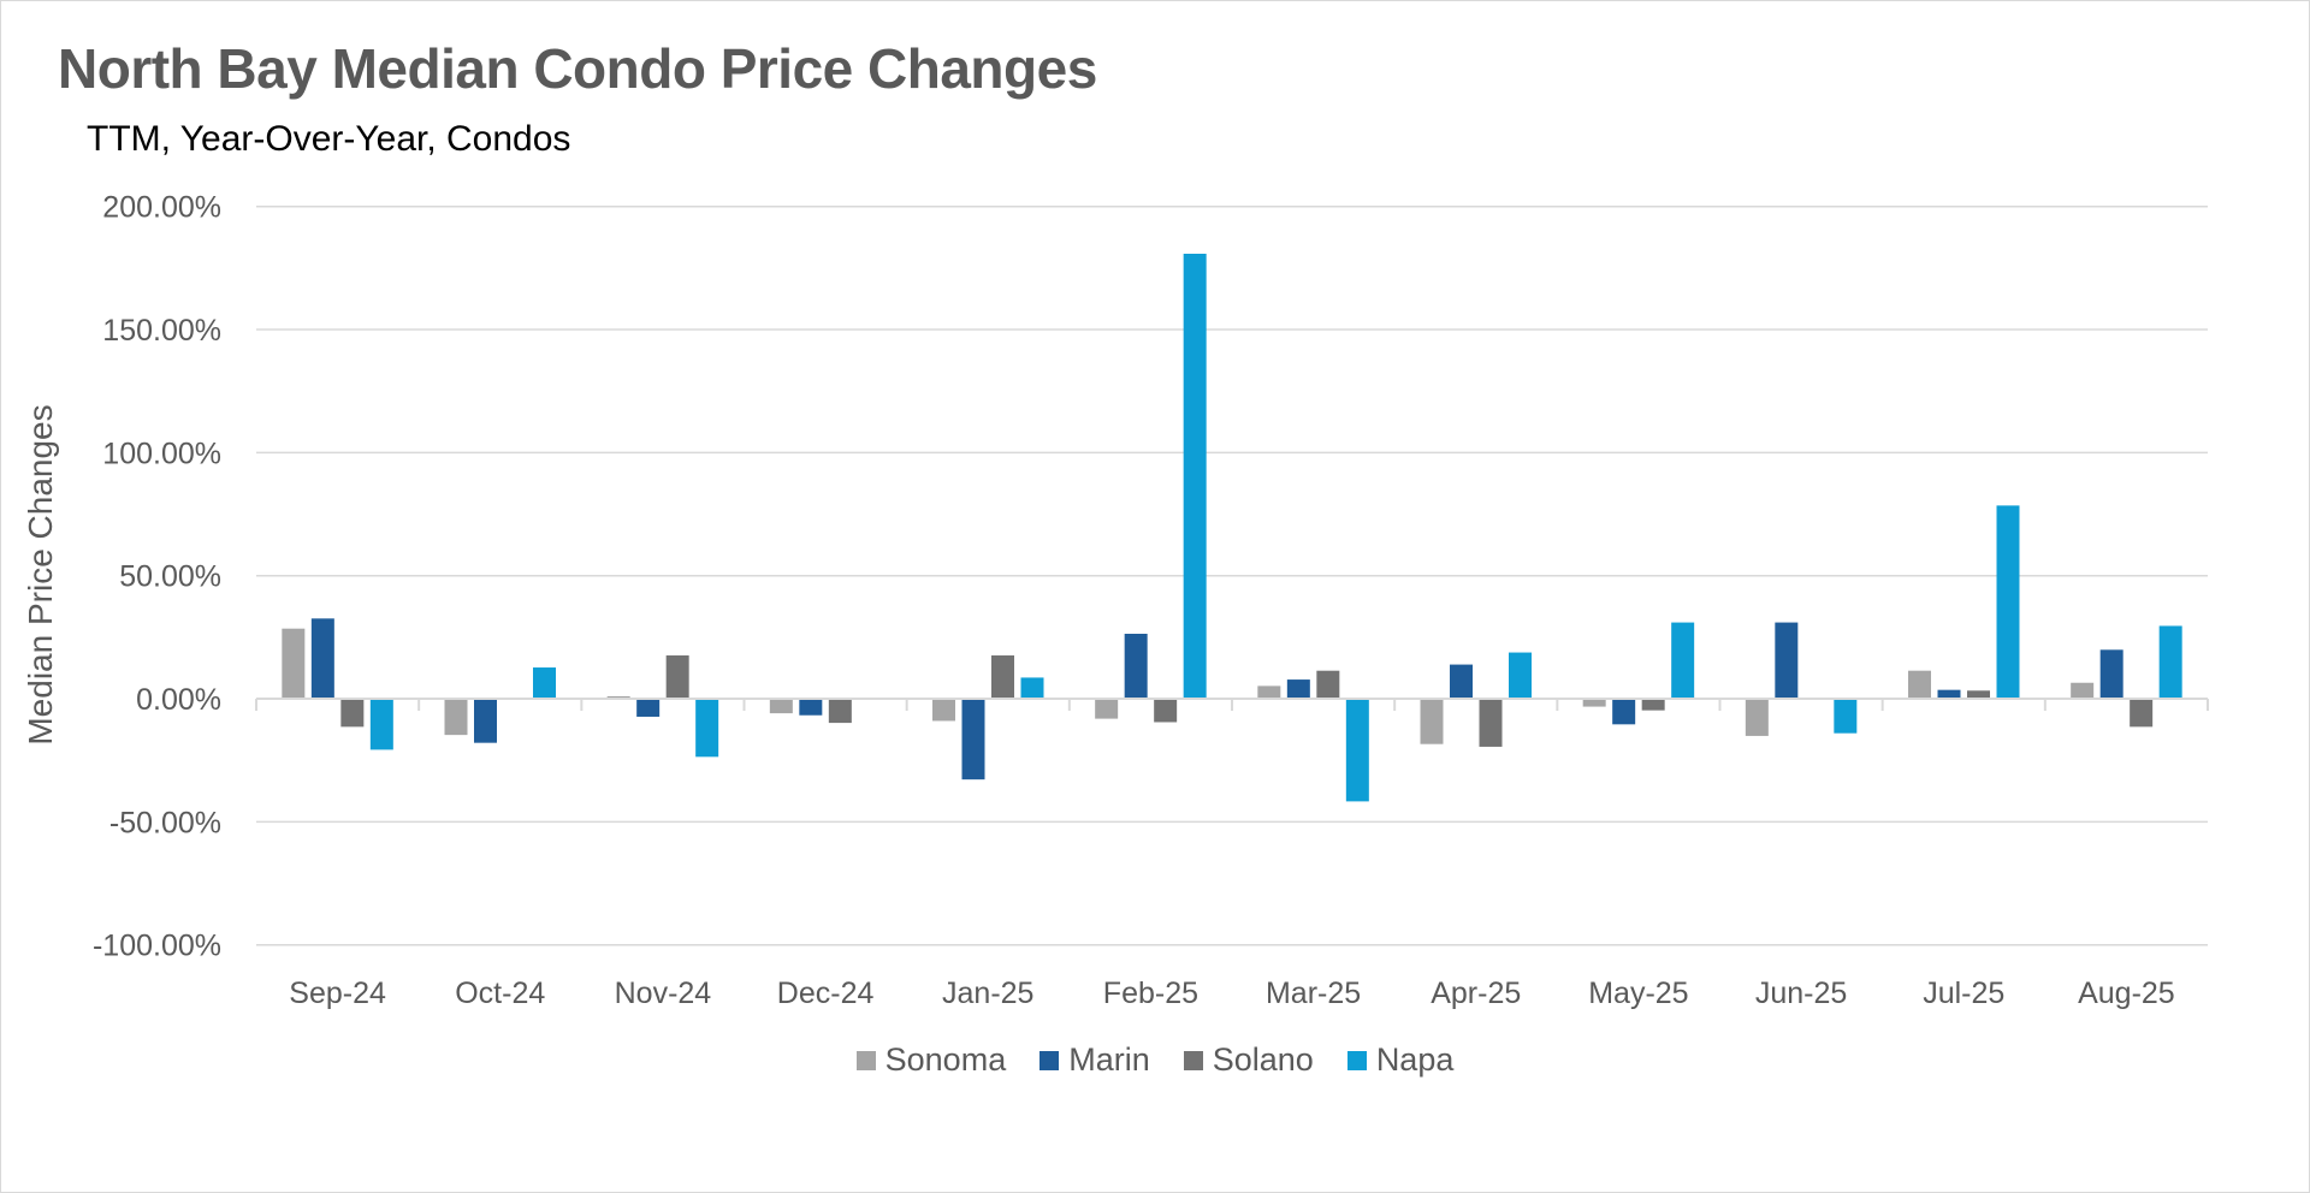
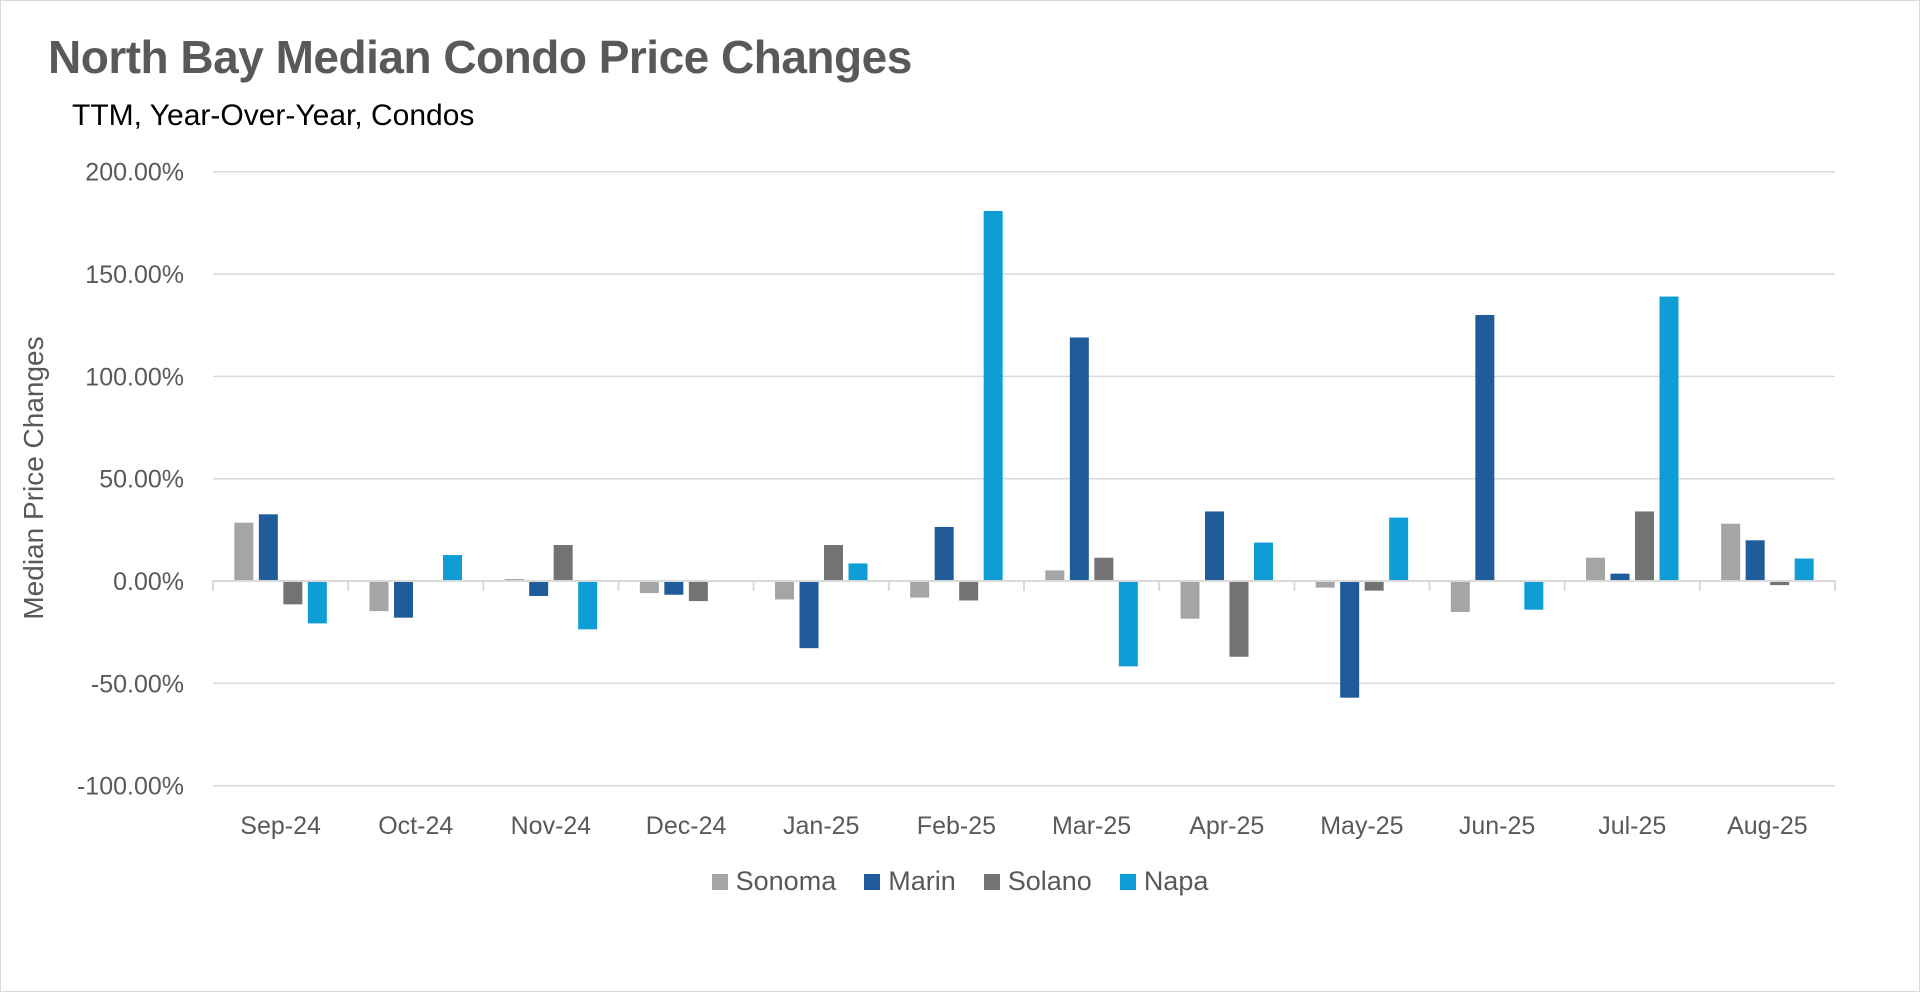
Marin/Mar-25: 8% -> 119%
Marin/Apr-25: 14% -> 34%
Solano/Apr-25: -20% -> -37%
Marin/May-25: -10% -> -57%
Marin/Jun-25: 31% -> 130%
Solano/Jul-25: 3% -> 34%
Napa/Jul-25: 78% -> 139%
Sonoma/Aug-25: 6% -> 28%
Solano/Aug-25: -11% -> -2%
Napa/Aug-25: 30% -> 11%
